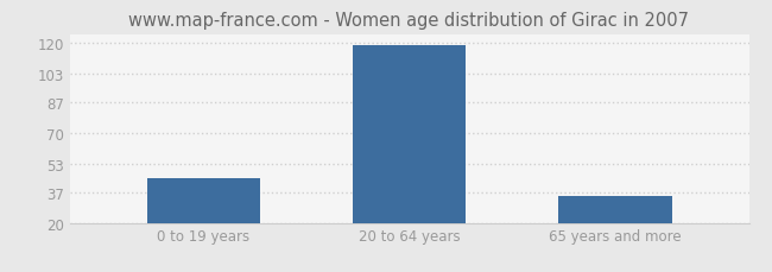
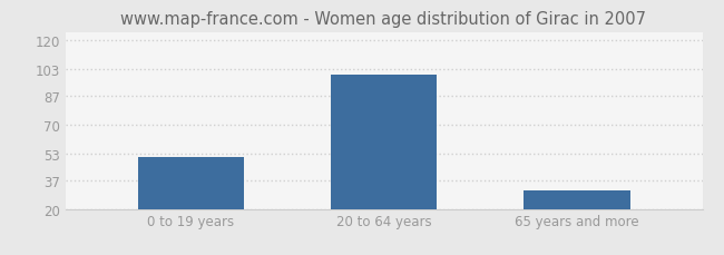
0 to 19 years: 45 -> 51
20 to 64 years: 119 -> 100
65 years and more: 35 -> 31
